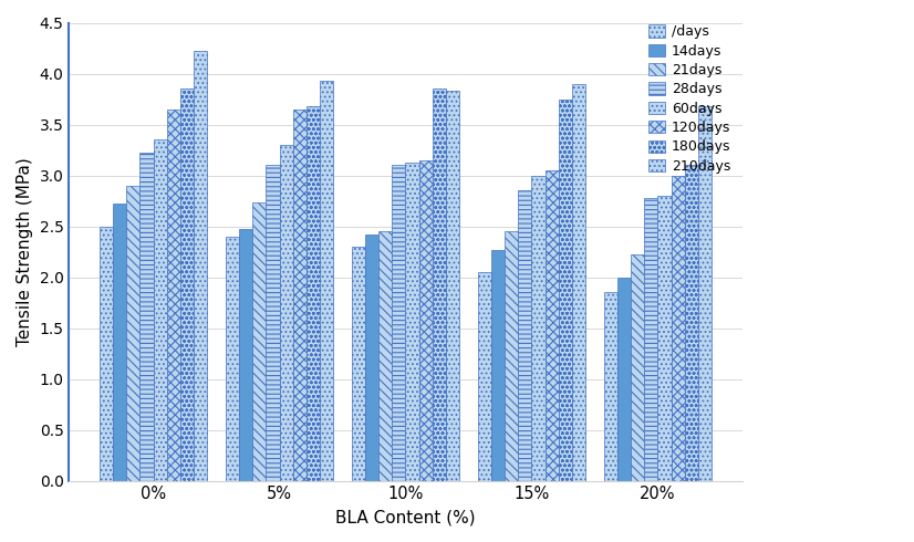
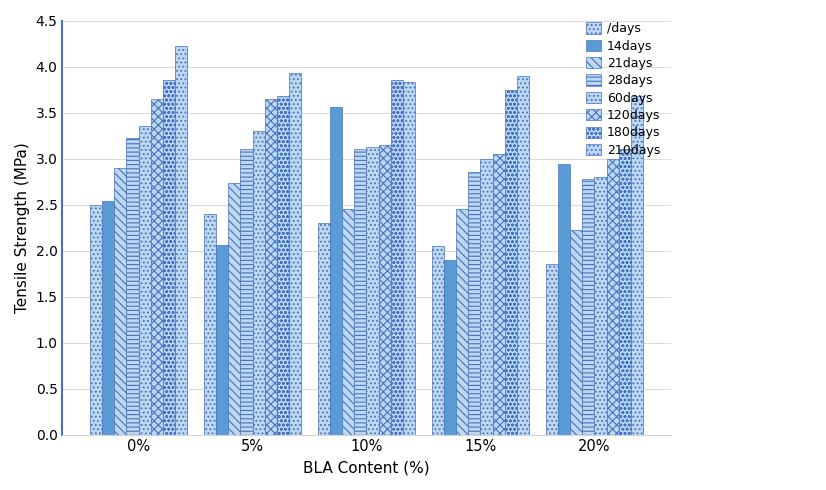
14days/0%: 2.72 -> 2.54
14days/5%: 2.47 -> 2.06
14days/10%: 2.42 -> 3.56
14days/15%: 2.27 -> 1.90
14days/20%: 2.00 -> 2.94
